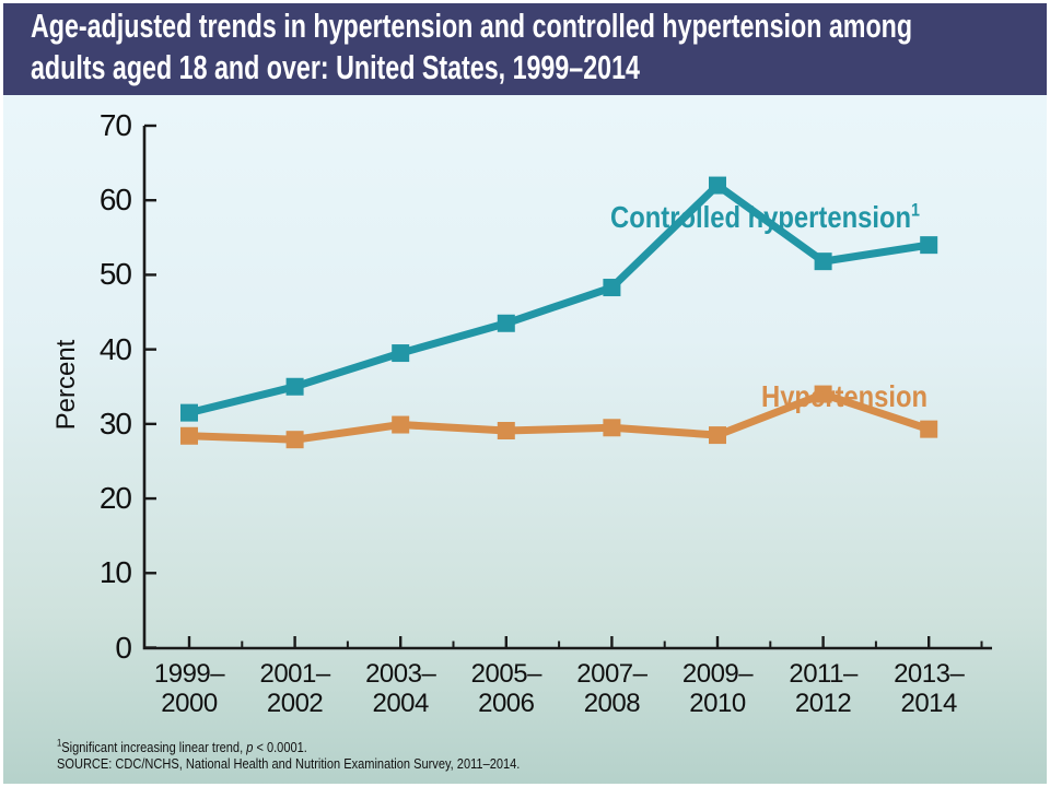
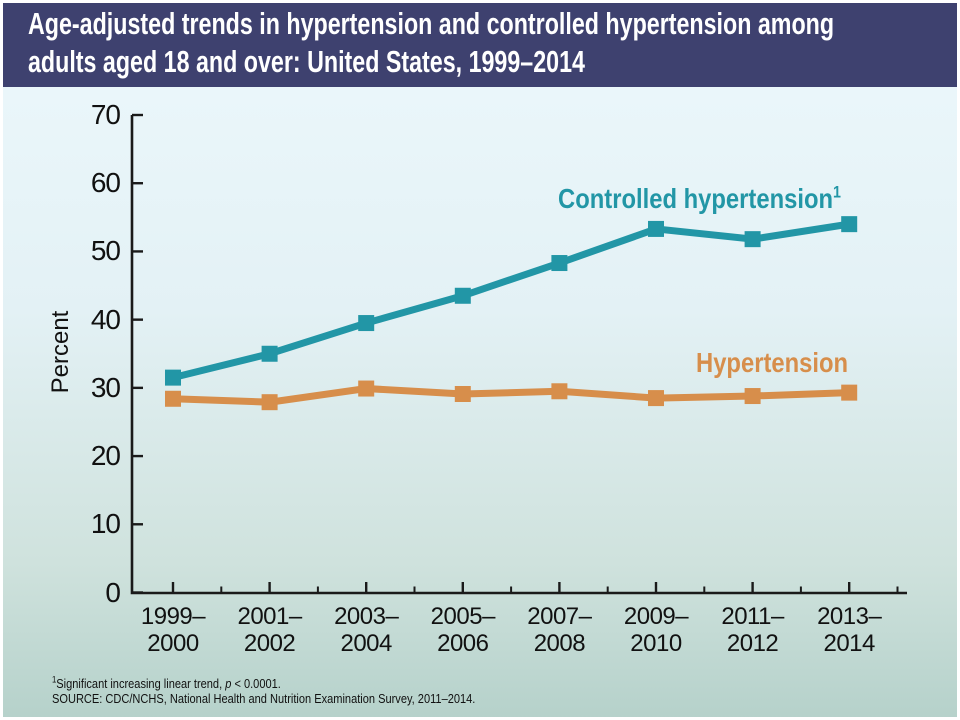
Controlled hypertension/2009–2010: 62 -> 53
Hypertension/2011–2012: 34 -> 29
